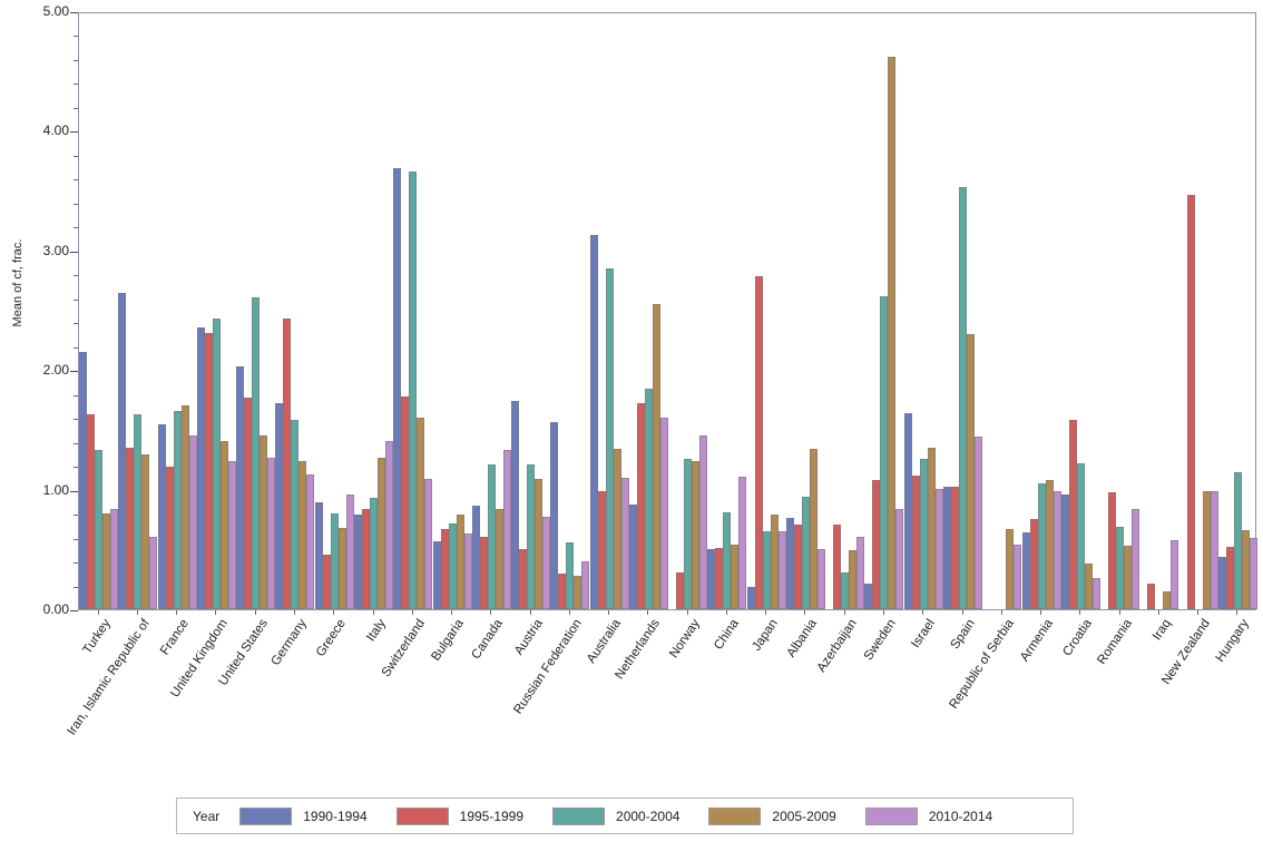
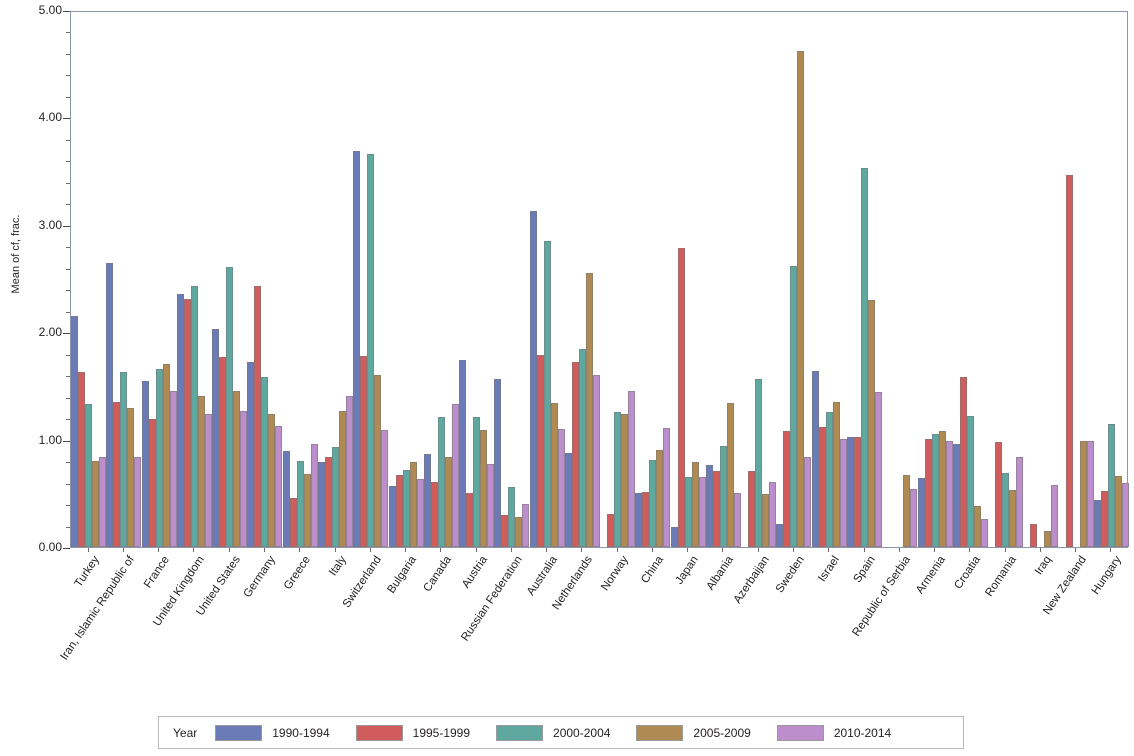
2010-2014/Iran, Islamic Republic of: 0.61 -> 0.84
1995-1999/Australia: 0.99 -> 1.79
2005-2009/China: 0.54 -> 0.90
2000-2004/Azerbaijan: 0.31 -> 1.56
1995-1999/Armenia: 0.75 -> 1.01
